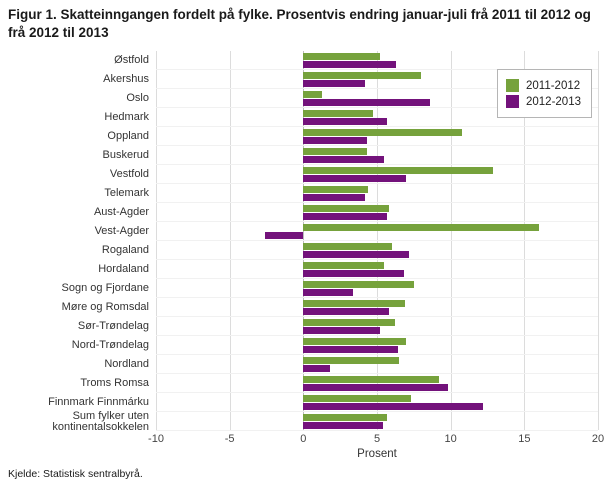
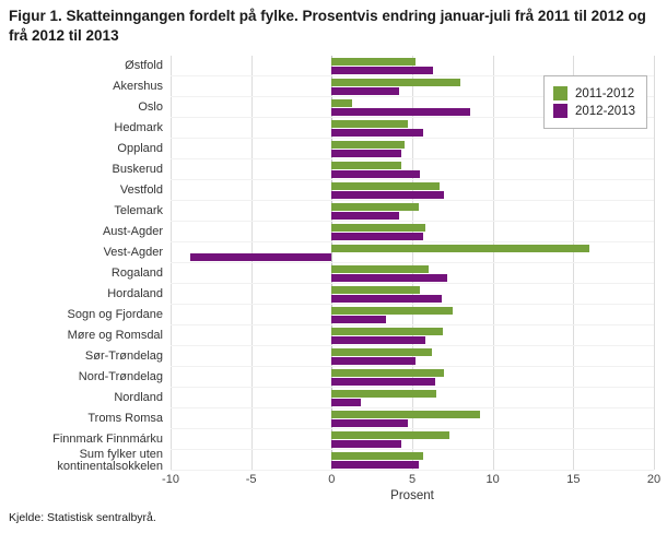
2011-2012/Oppland: 10.8 -> 4.5
2011-2012/Vestfold: 12.9 -> 6.7
2011-2012/Telemark: 4.4 -> 5.4
2012-2013/Vest-Agder: -2.6 -> -8.8
2012-2013/Troms Romsa: 9.8 -> 4.7
2012-2013/Finnmark Finnmárku: 12.2 -> 4.3
